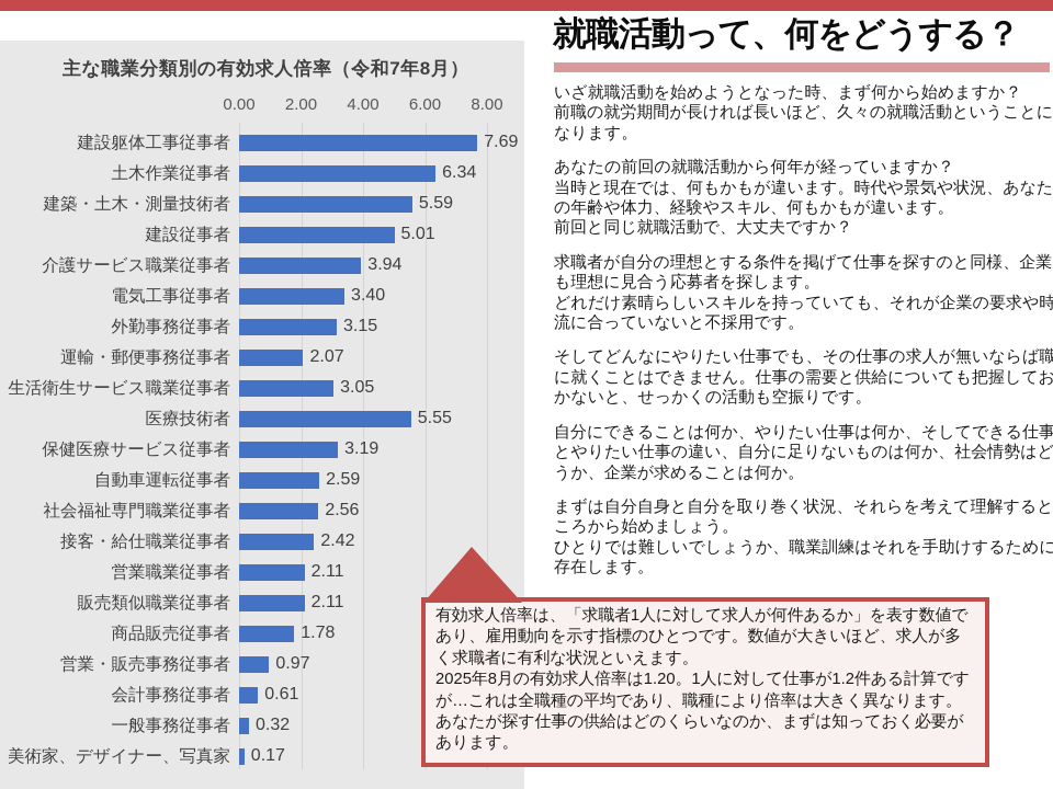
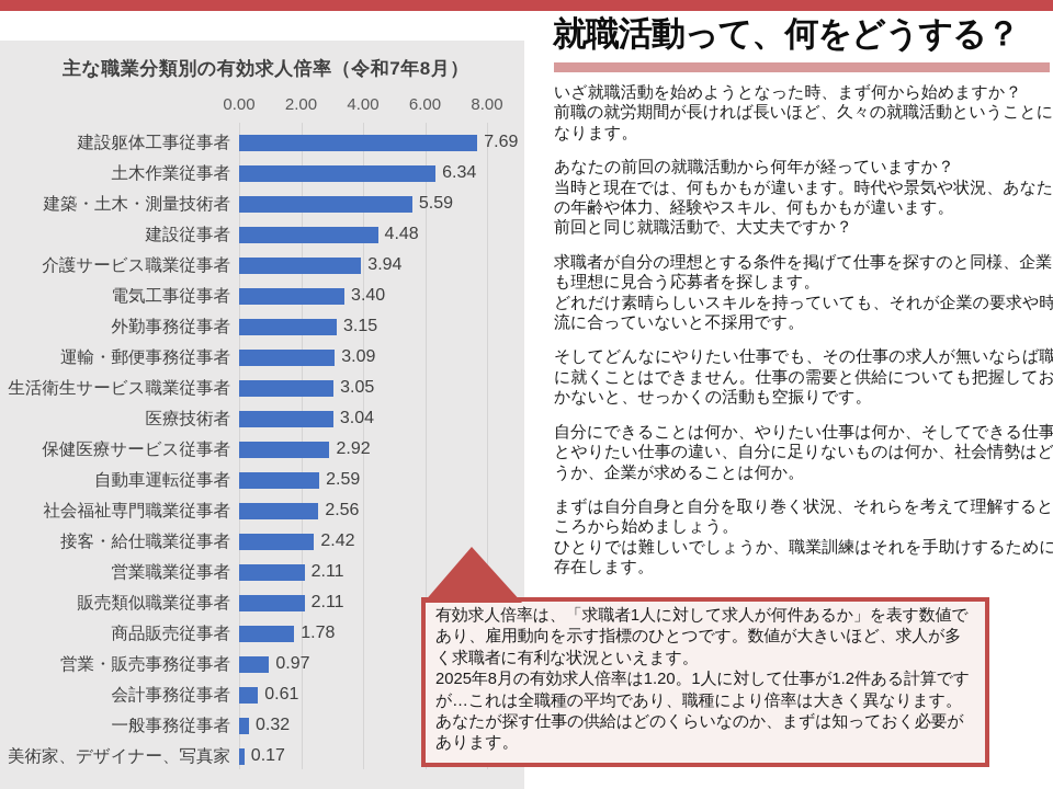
建設従事者: 5.01 -> 4.48
運輸・郵便事務従事者: 2.07 -> 3.09
医療技術者: 5.55 -> 3.04
保健医療サービス従事者: 3.19 -> 2.92
